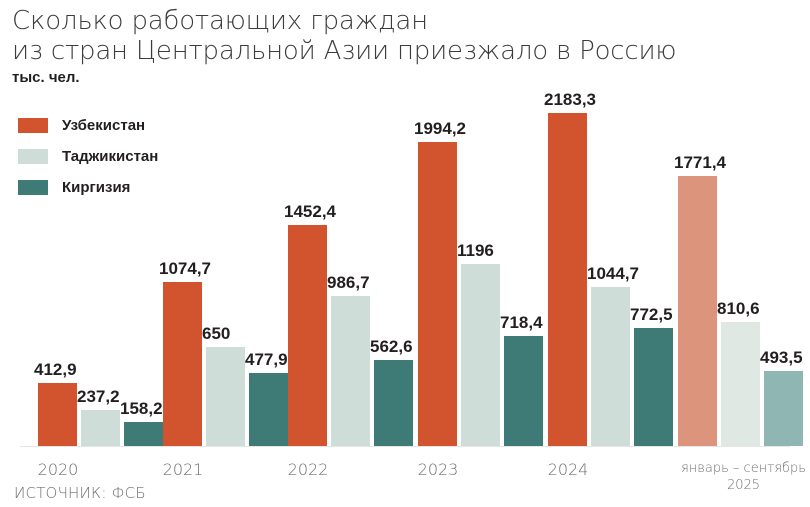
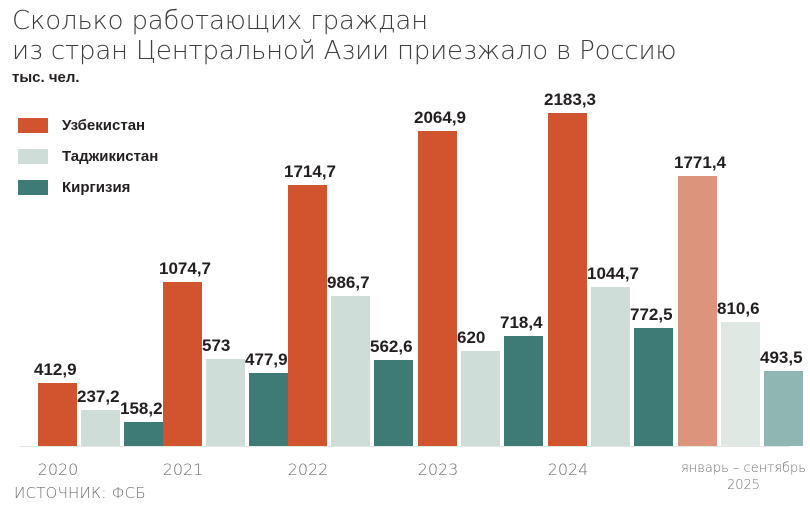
Таджикистан/2021: 650 -> 573
Узбекистан/2022: 1452,4 -> 1714,7
Узбекистан/2023: 1994,2 -> 2064,9
Таджикистан/2023: 1196 -> 620
